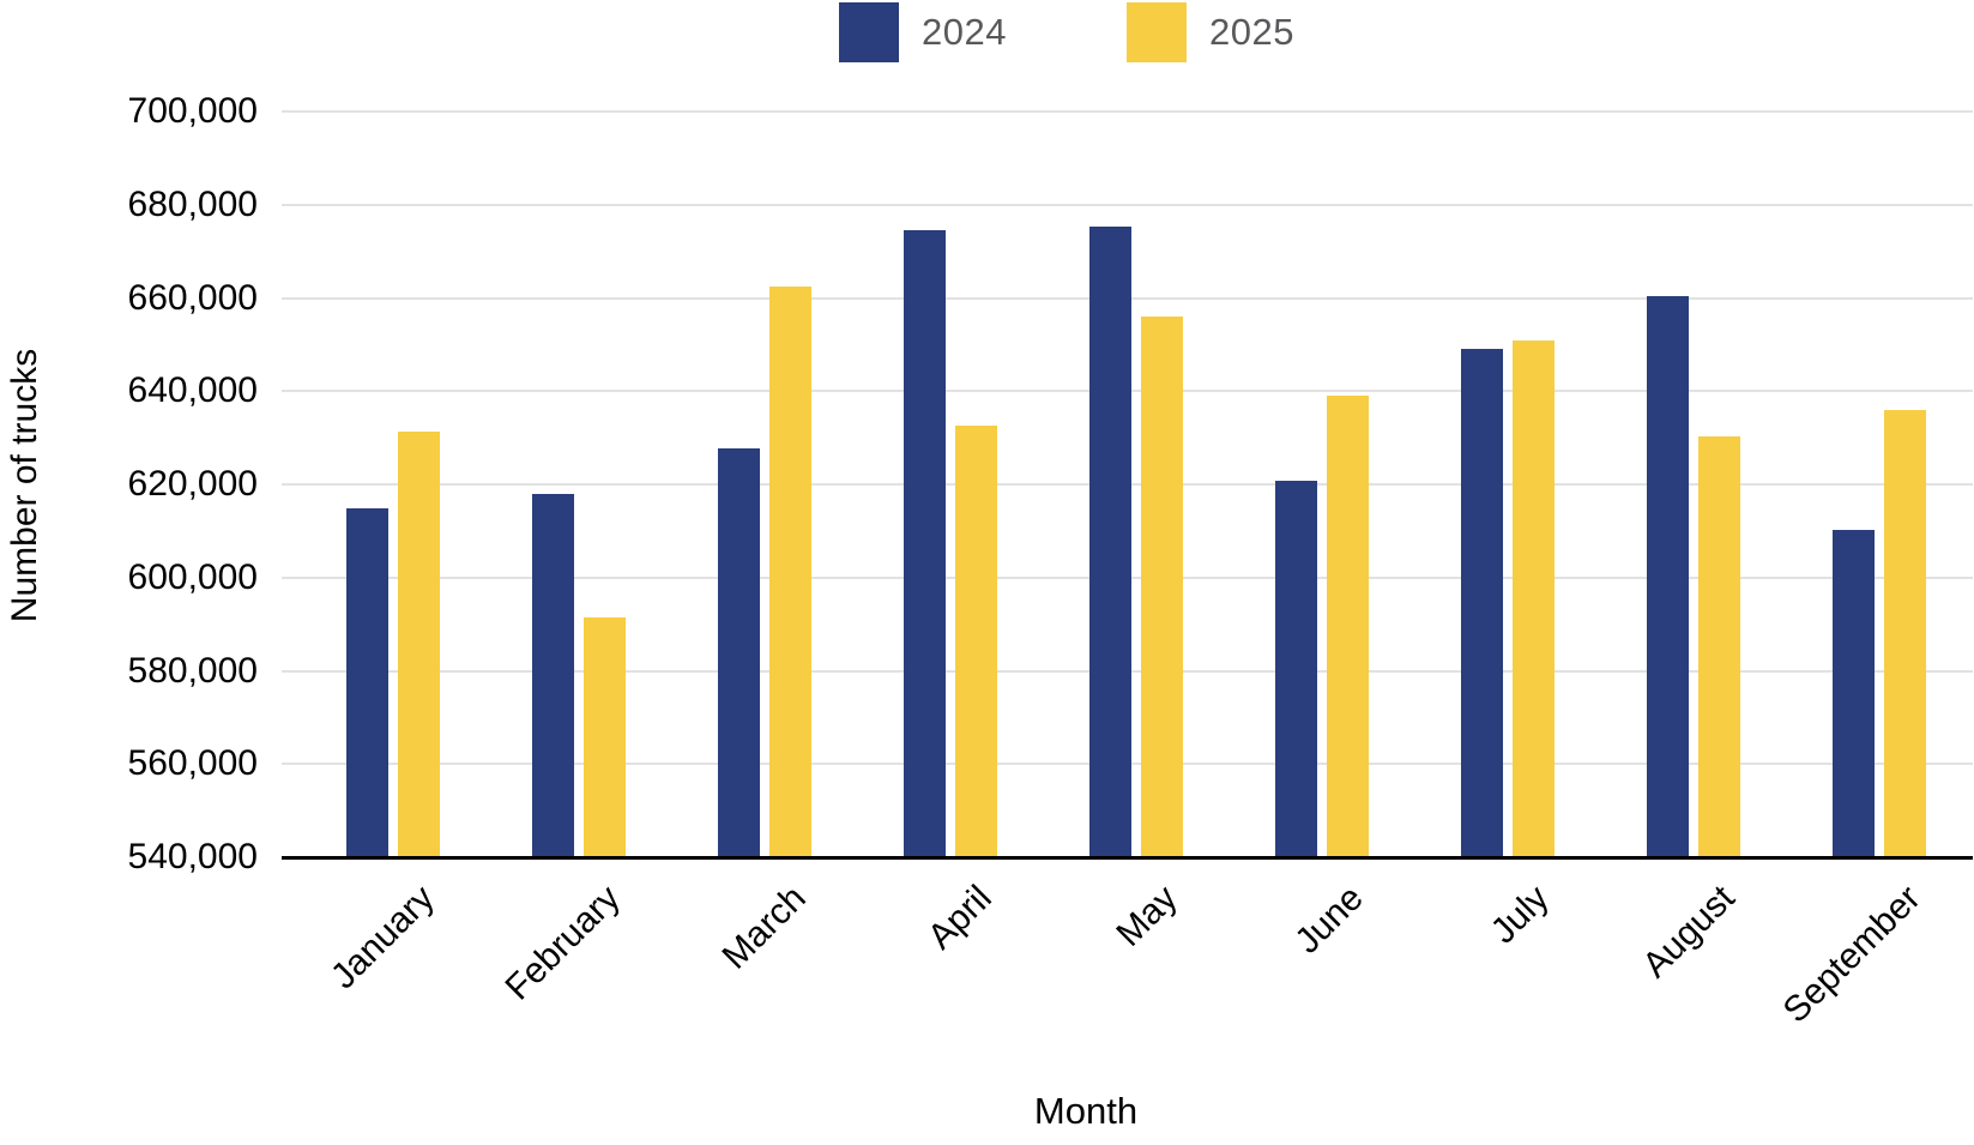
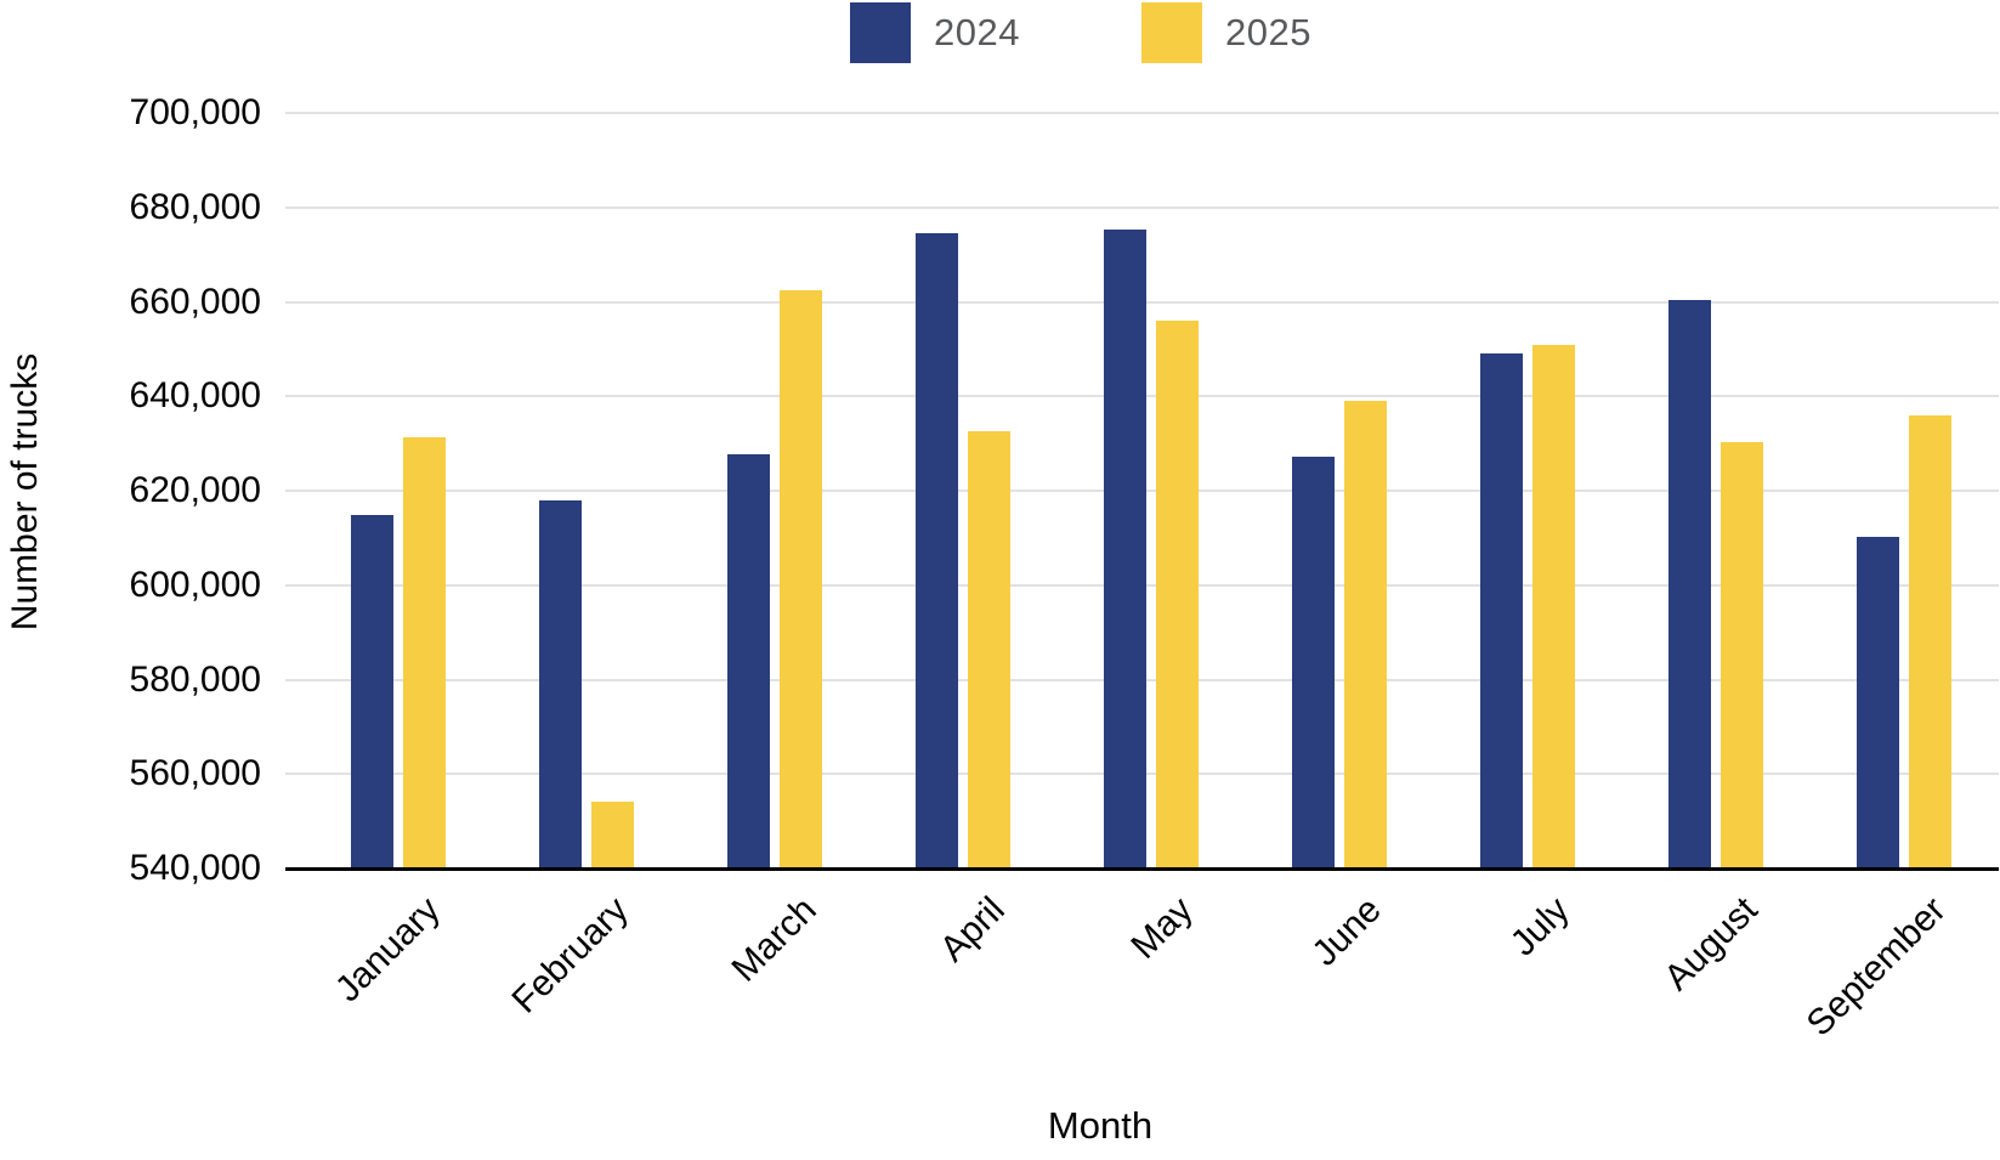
2025/February: 591000 -> 554000
2024/June: 620000 -> 627000
